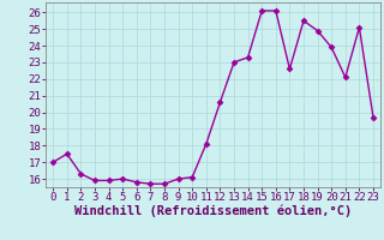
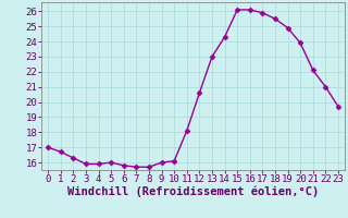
1: 17.5 -> 16.7
14: 23.3 -> 24.3
17: 22.6 -> 25.9
22: 25.1 -> 21.0
